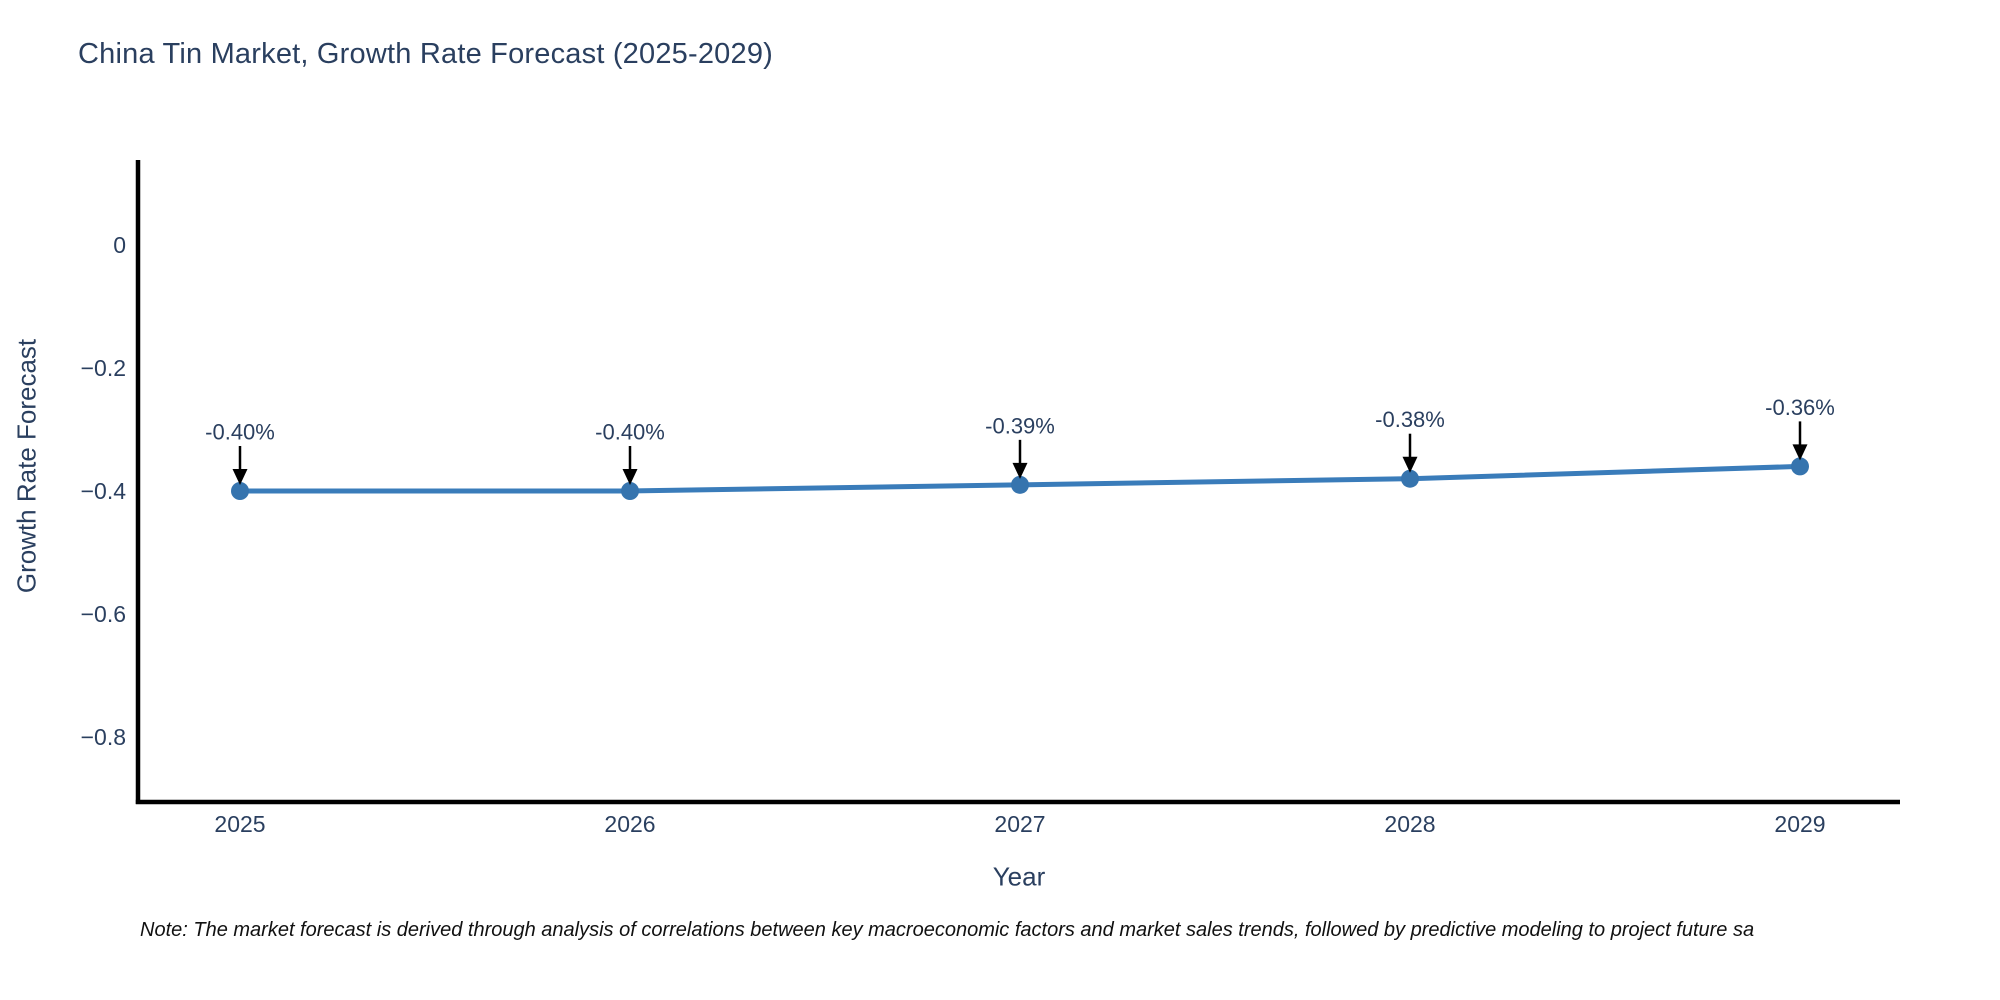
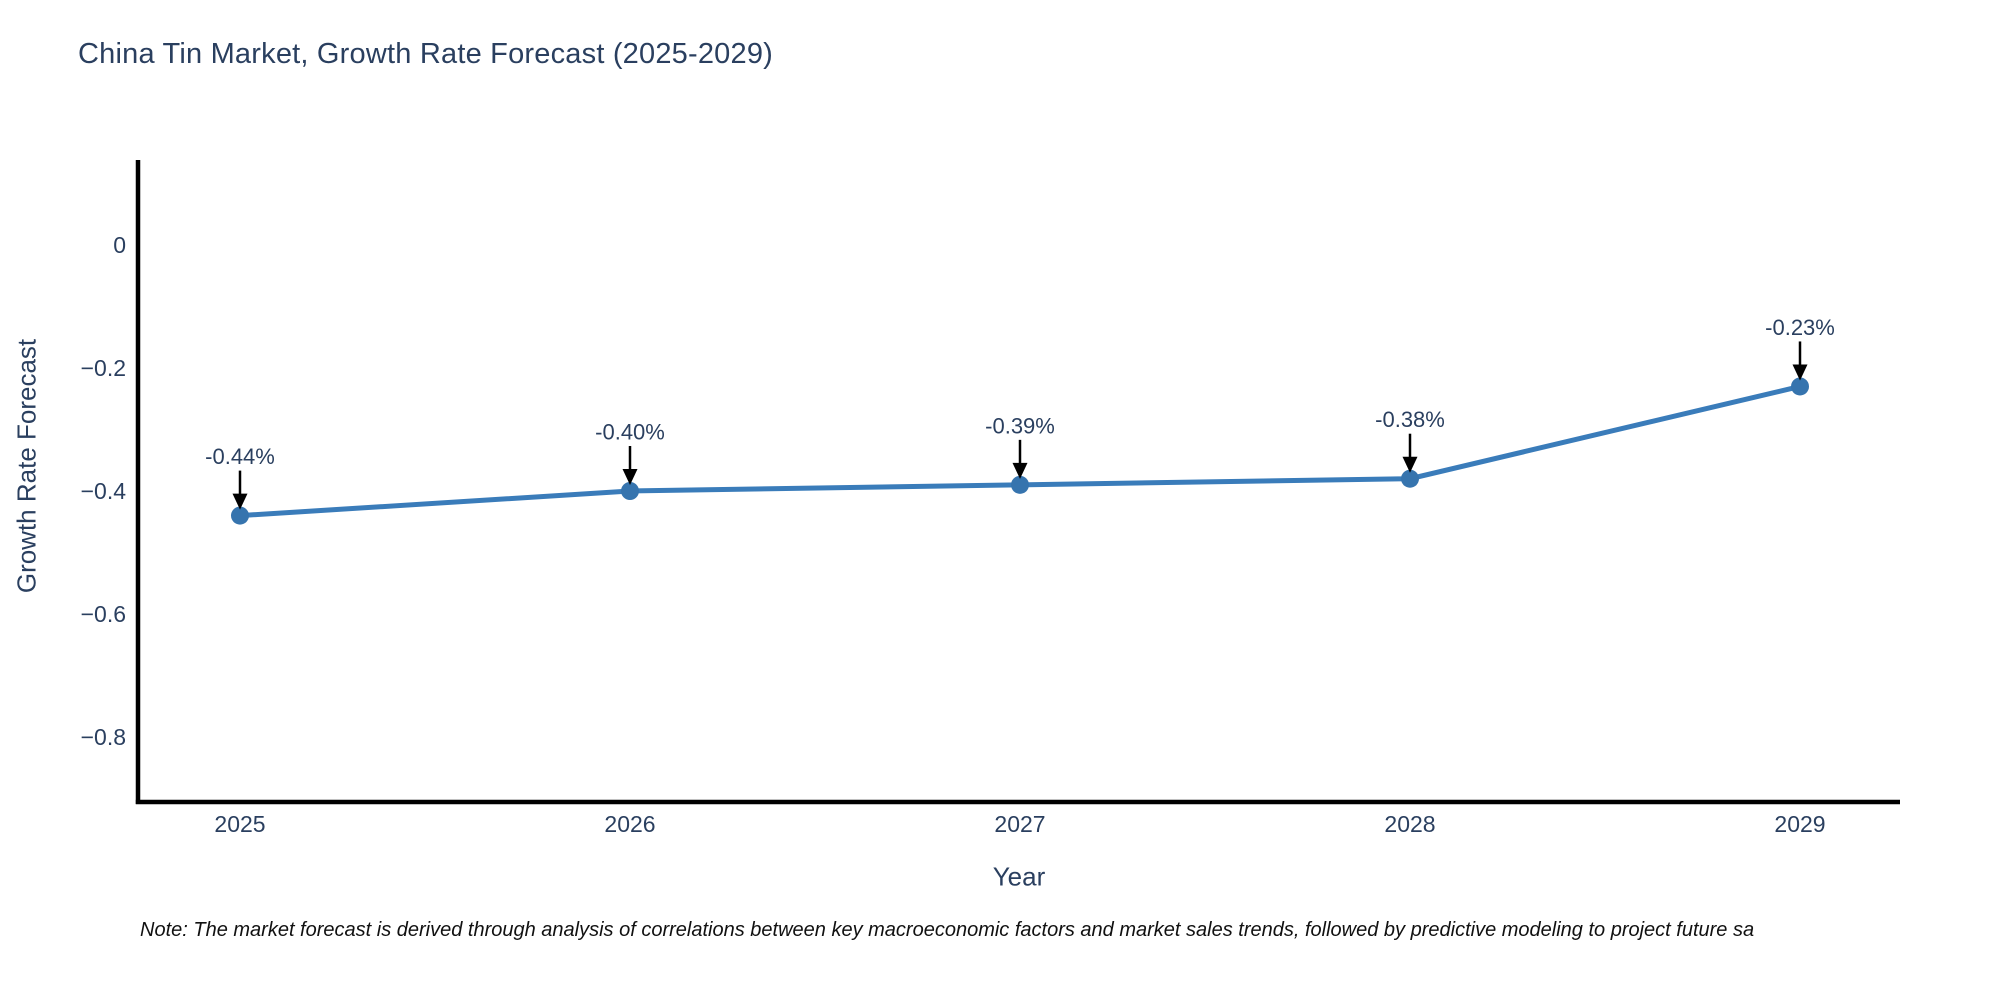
2025: -0.40% -> -0.44%
2029: -0.36% -> -0.23%
